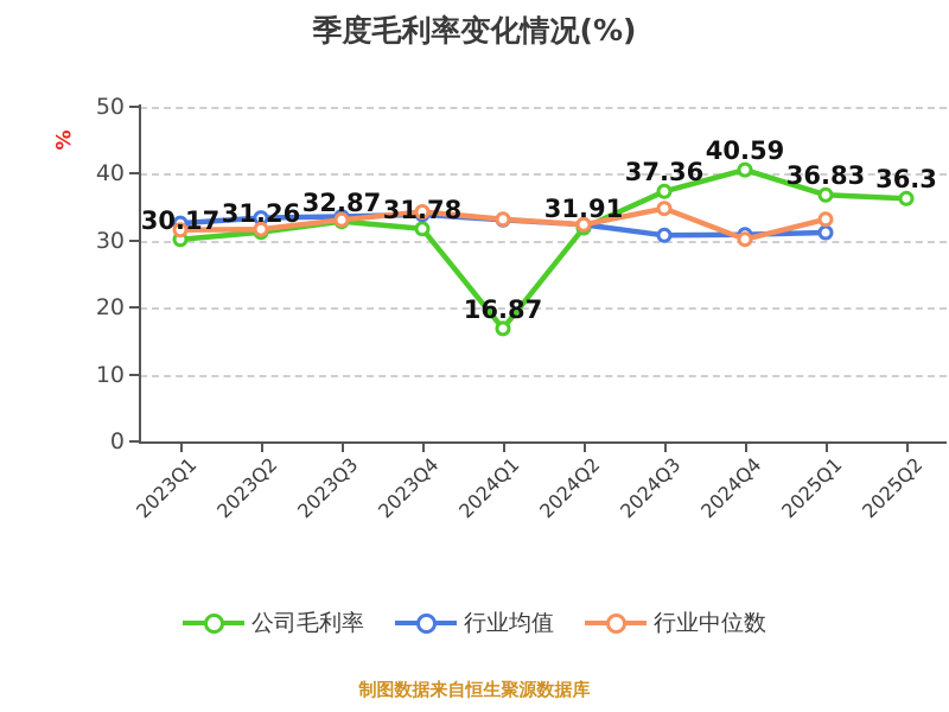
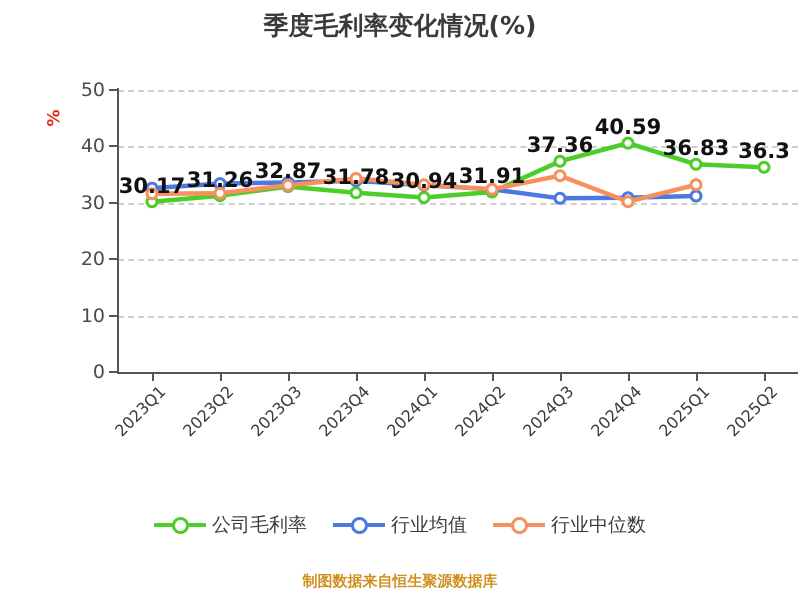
公司毛利率/2024Q1: 16.87 -> 30.94
